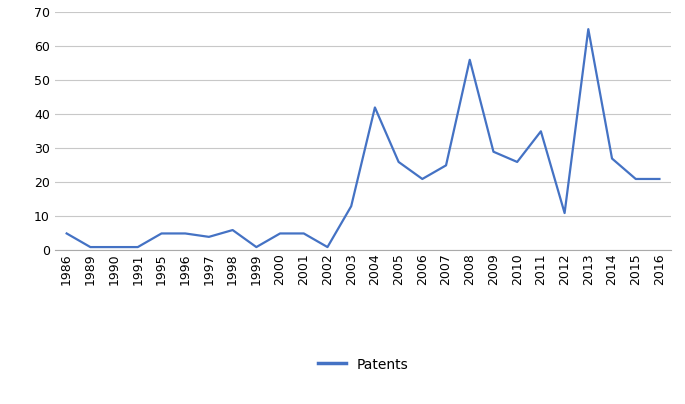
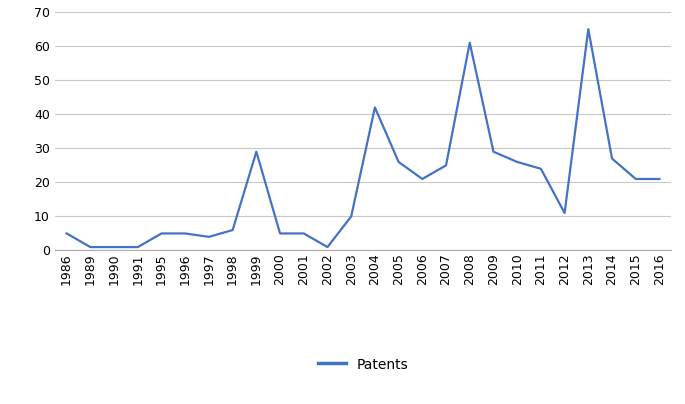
1999: 1 -> 29
2003: 13 -> 10
2008: 56 -> 61
2011: 35 -> 24
